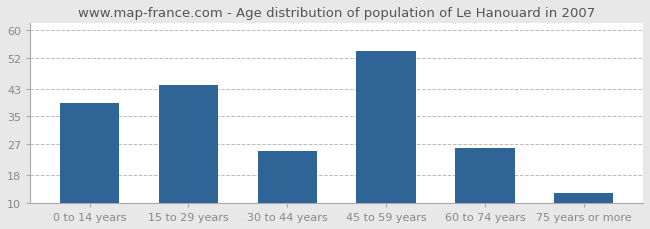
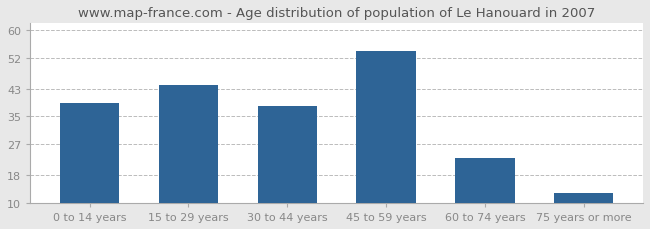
30 to 44 years: 25 -> 38
60 to 74 years: 26 -> 23
